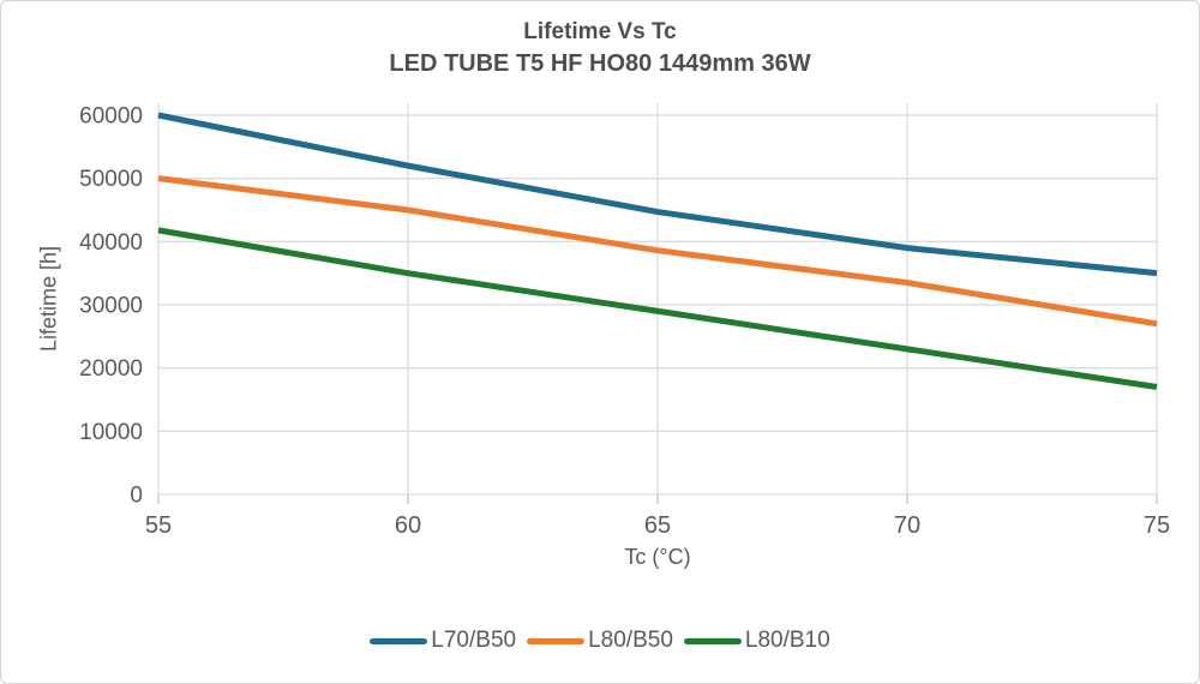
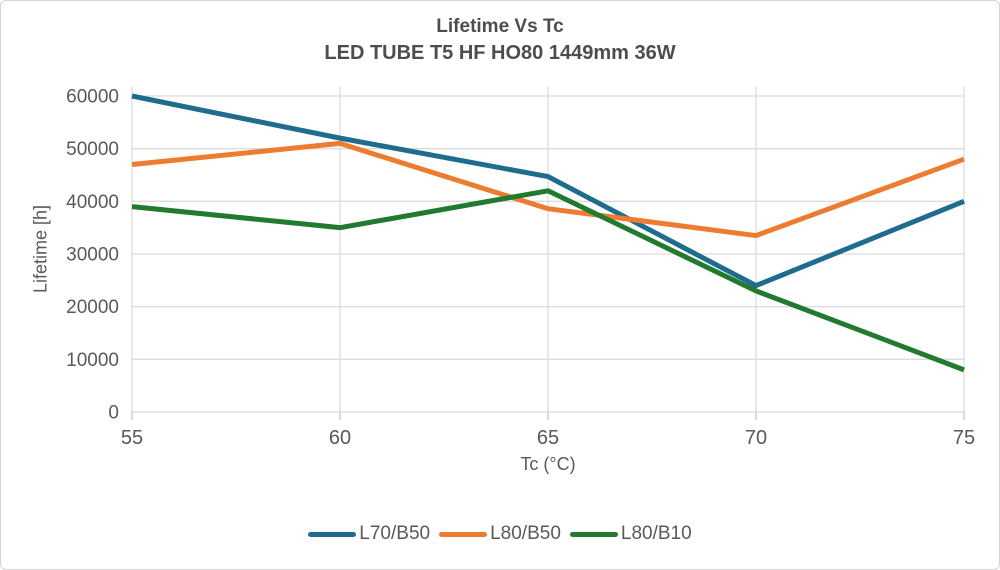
L80/B50/55: 50000 -> 47000
L80/B10/55: 42000 -> 39000
L80/B50/60: 45000 -> 51000
L80/B10/65: 29000 -> 42000
L70/B50/70: 39000 -> 24000
L70/B50/75: 35000 -> 40000
L80/B50/75: 27000 -> 48000
L80/B10/75: 17000 -> 8000
